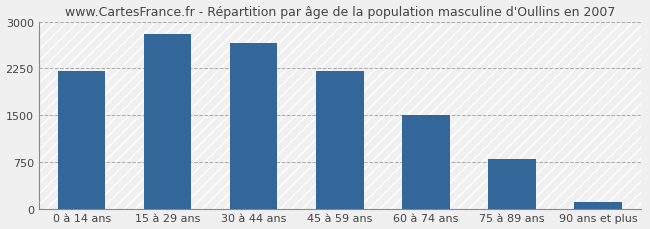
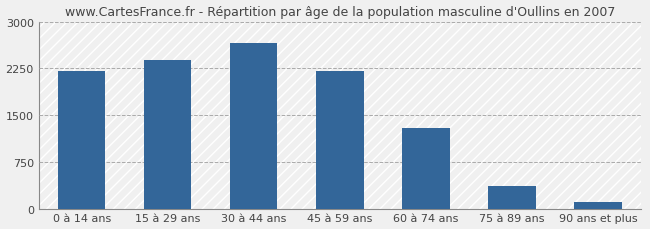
15 à 29 ans: 2800 -> 2380
60 à 74 ans: 1500 -> 1300
75 à 89 ans: 800 -> 360
